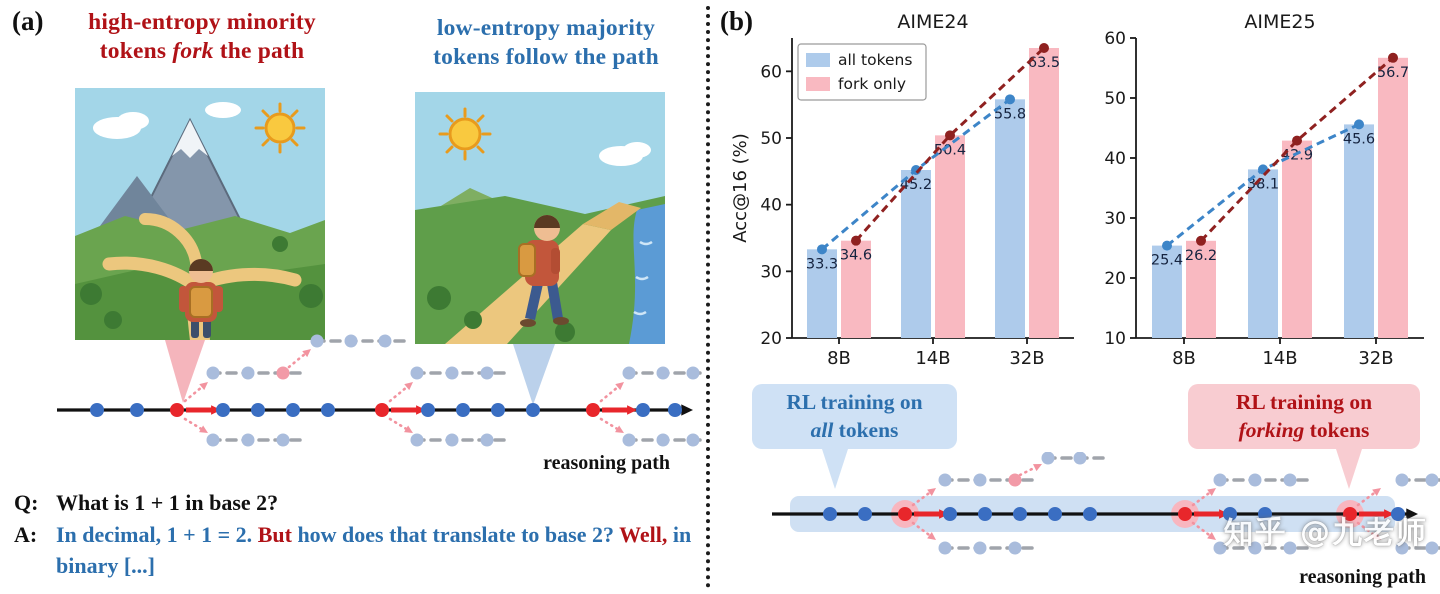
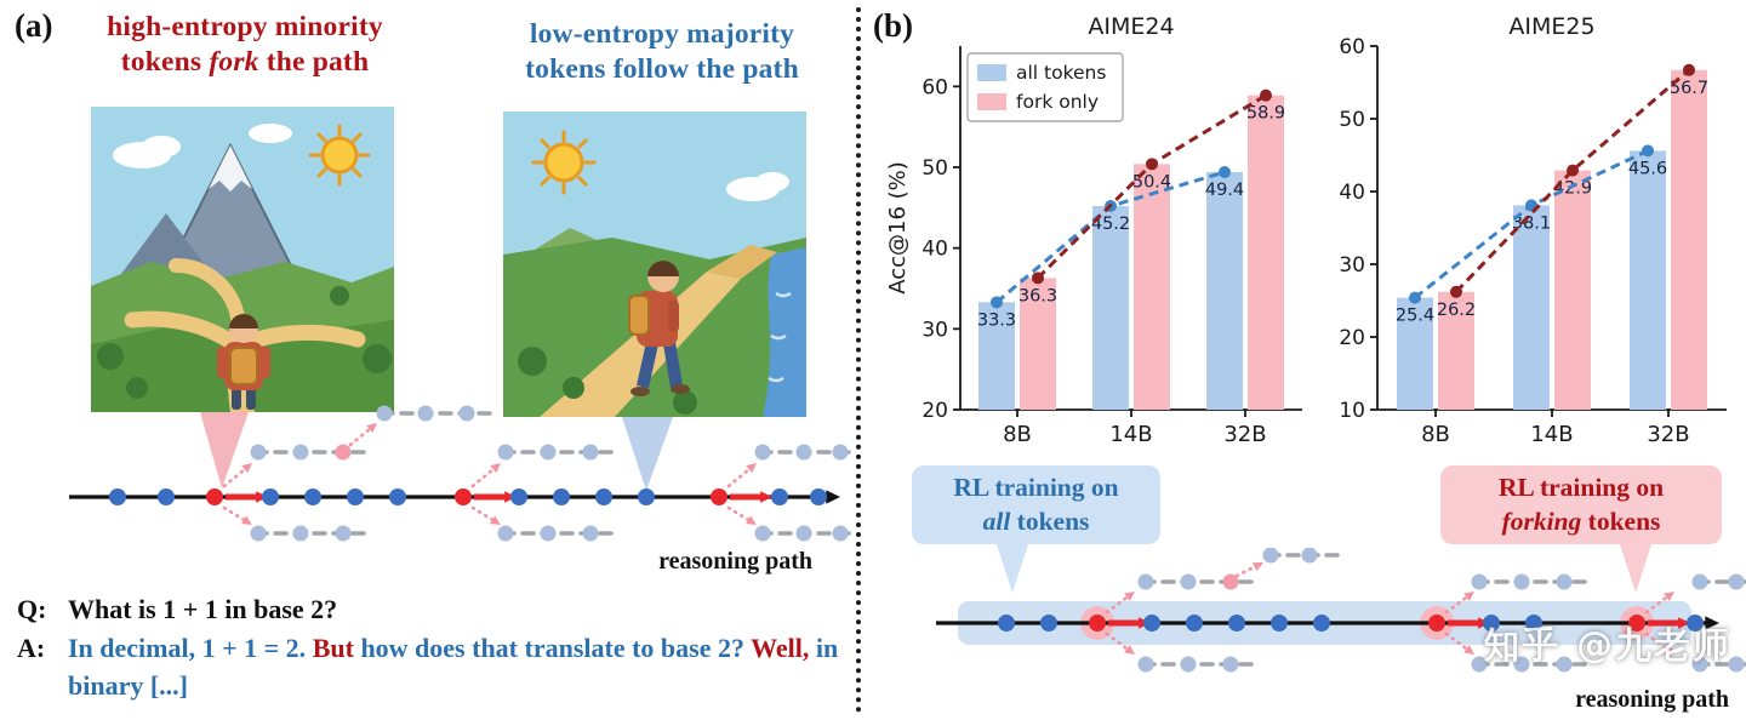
AIME24/fork only/8B: 34.6 -> 36.3
AIME24/all tokens/32B: 55.8 -> 49.4
AIME24/fork only/32B: 63.5 -> 58.9
